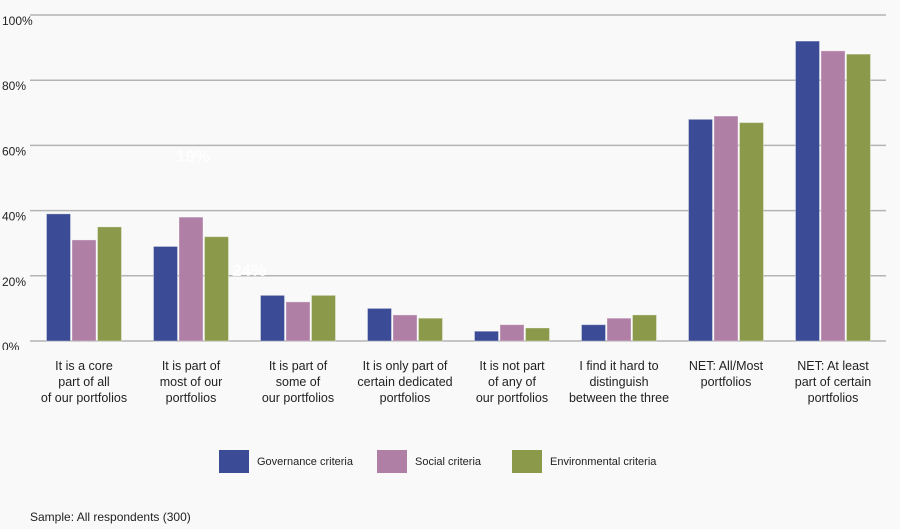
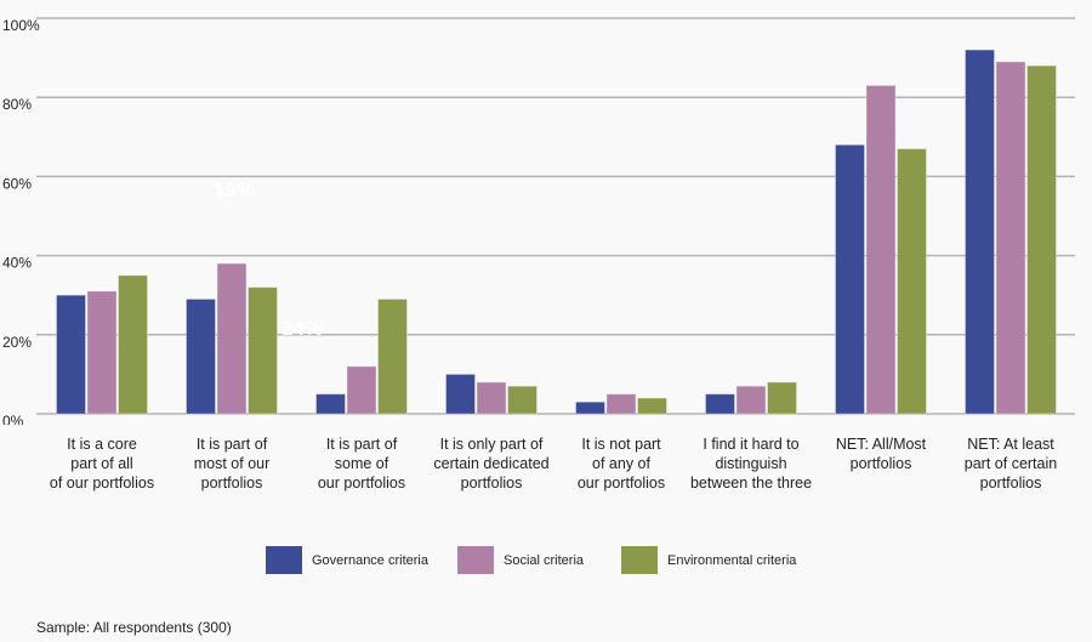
Governance criteria/It is a core part of all of our portfolios: 39% -> 30%
Governance criteria/It is part of some of our portfolios: 14% -> 5%
Environmental criteria/It is part of some of our portfolios: 14% -> 29%
Social criteria/NET: All/Most portfolios: 69% -> 83%
